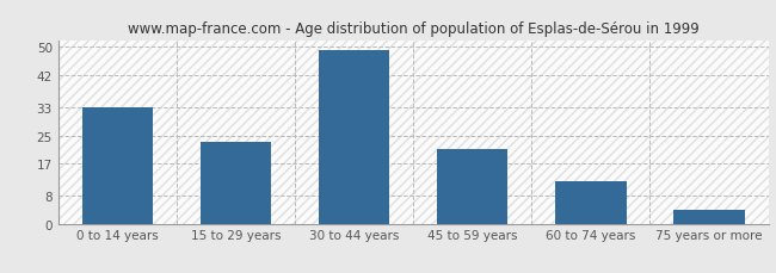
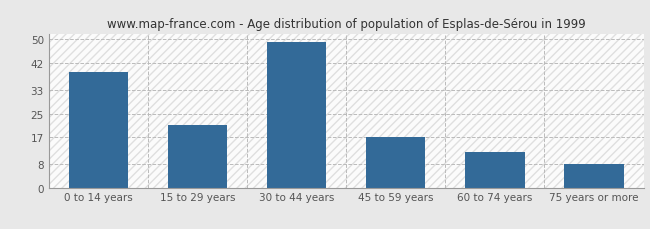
0 to 14 years: 33 -> 39
15 to 29 years: 23 -> 21
45 to 59 years: 21 -> 17
75 years or more: 4 -> 8
